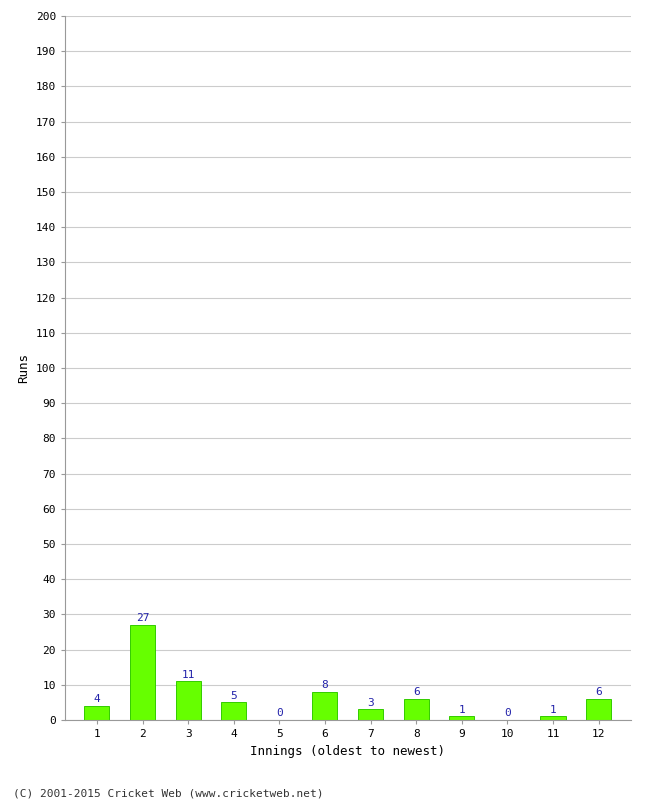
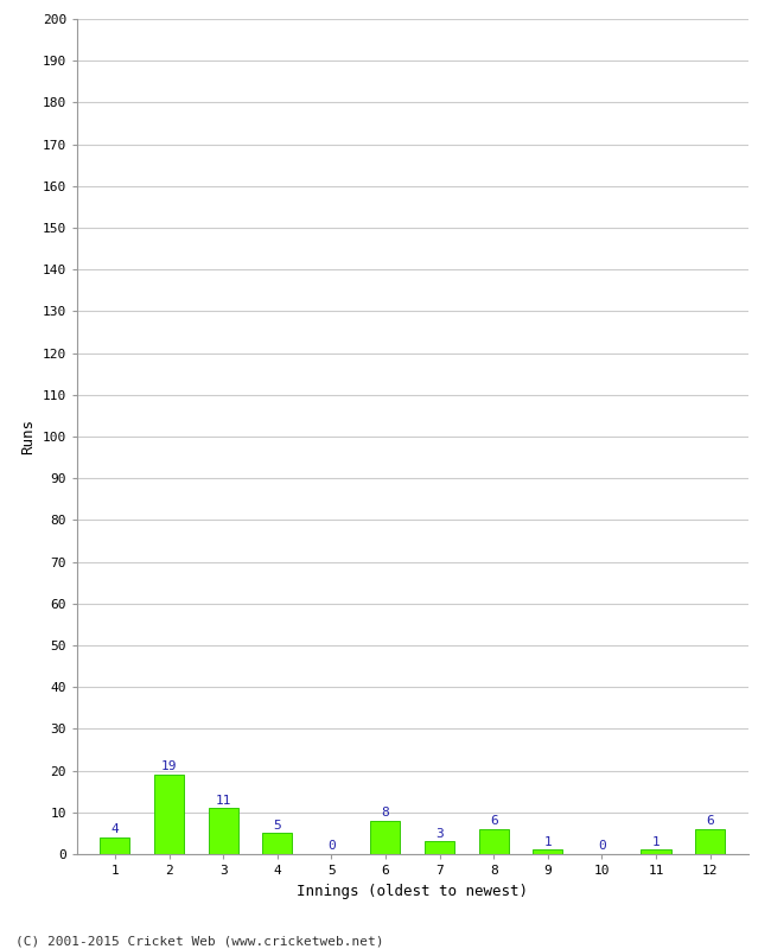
2: 27 -> 19
